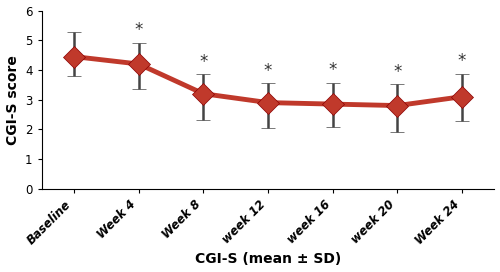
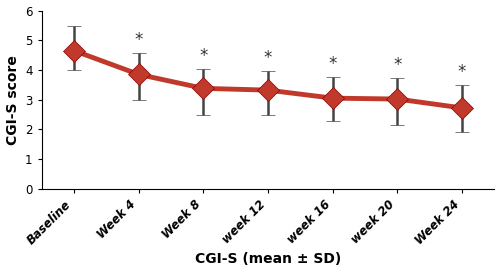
Baseline: 4.45 -> 4.65
Week 4: 4.20 -> 3.85
Week 8: 3.20 -> 3.38
week 12: 2.90 -> 3.32
week 16: 2.85 -> 3.05
week 20: 2.80 -> 3.02
Week 24: 3.10 -> 2.72
